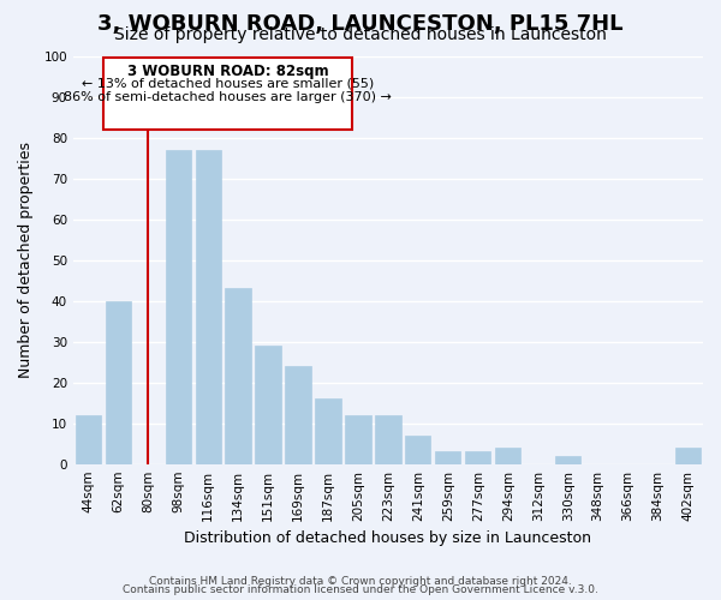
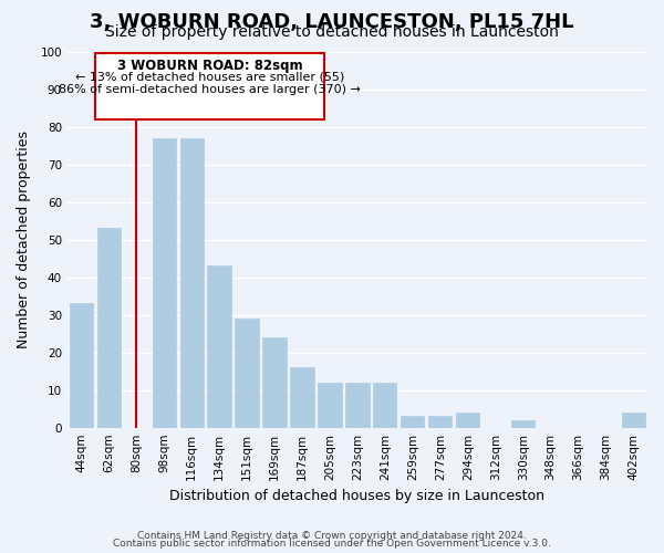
44sqm: 12 -> 33
62sqm: 40 -> 53
241sqm: 7 -> 12
